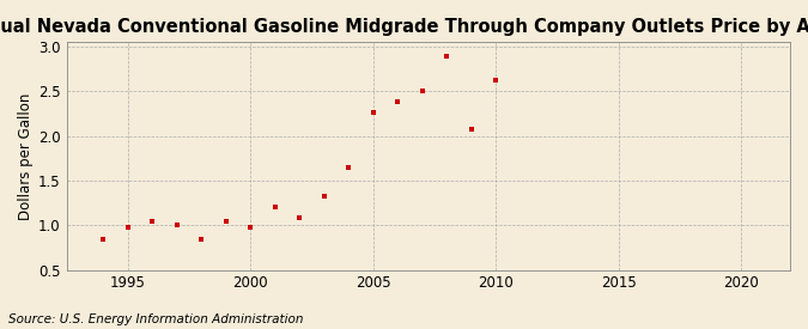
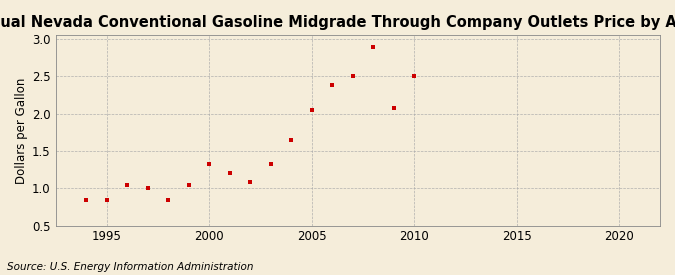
1995: 0.98 -> 0.85
2000: 0.98 -> 1.33
2005: 2.26 -> 2.05
2010: 2.62 -> 2.51
